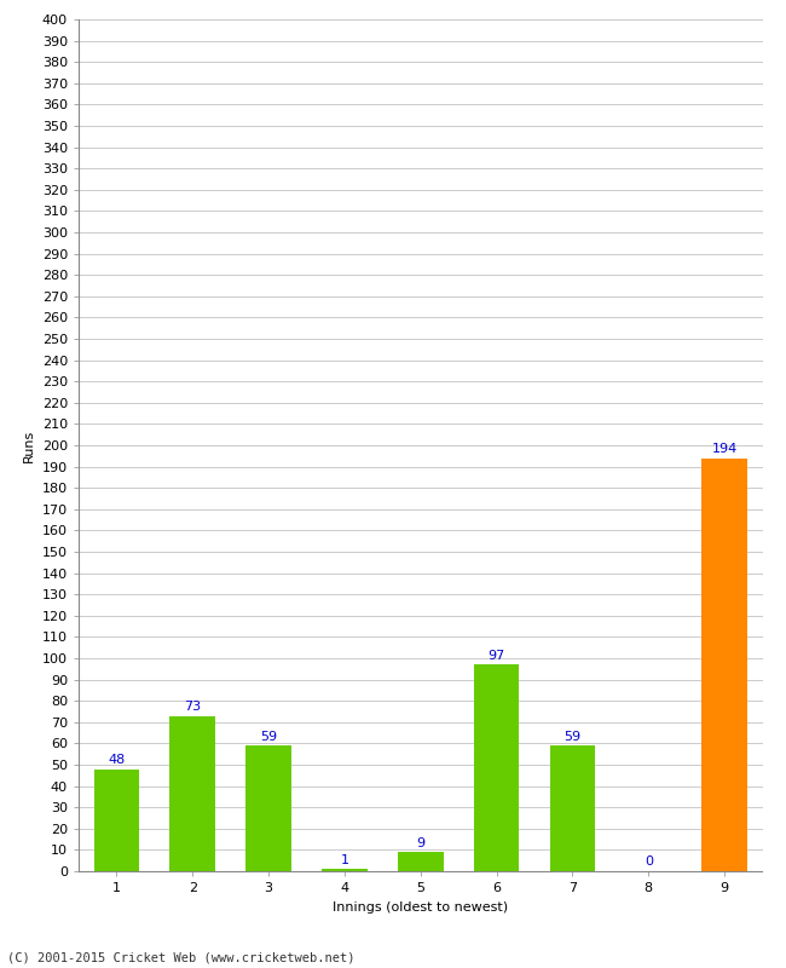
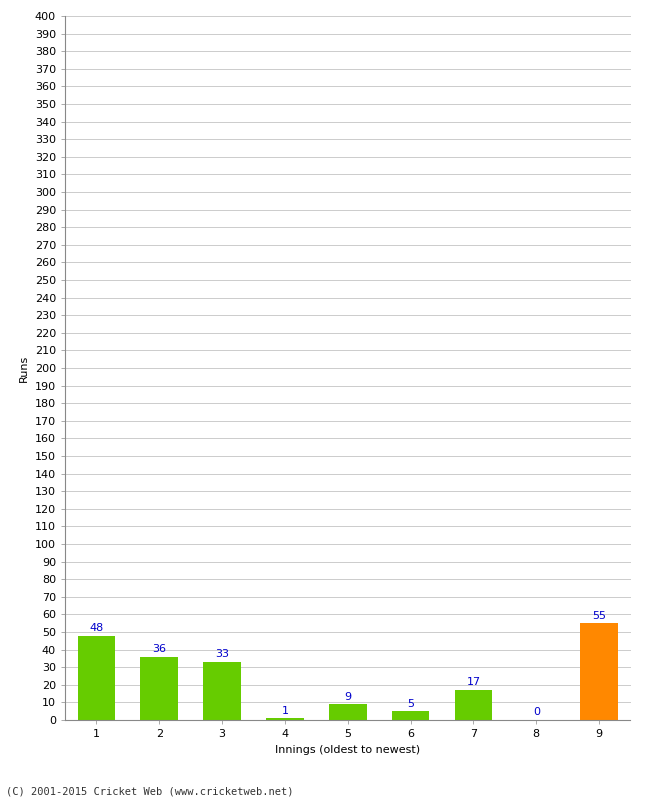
2: 73 -> 36
3: 59 -> 33
6: 97 -> 5
7: 59 -> 17
9: 194 -> 55
